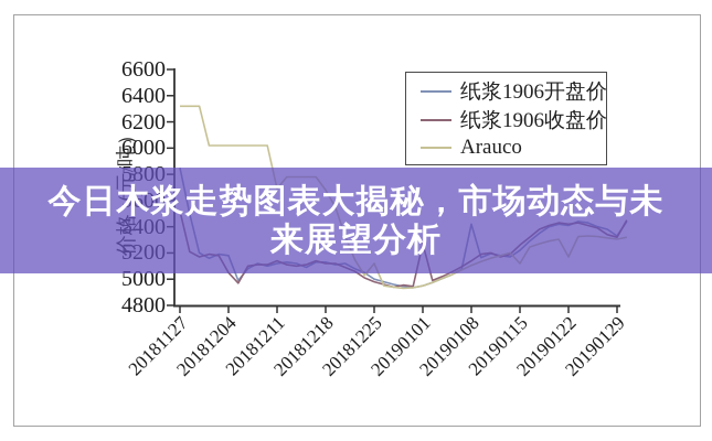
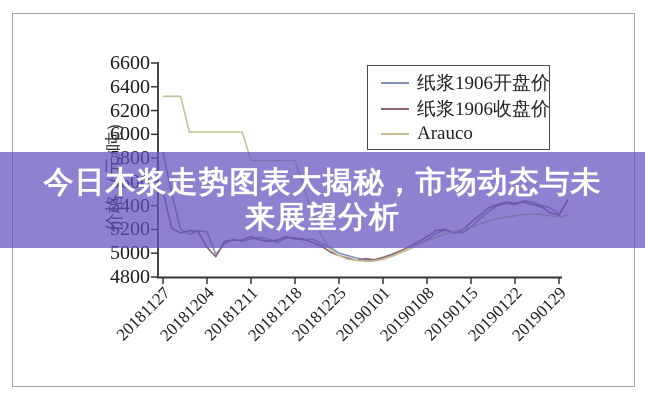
Arauco/20181211: 5690 -> 5780
Arauco/20181218: 5680 -> 5780
Arauco/20181225: 5120 -> 4980
纸浆1906收盘价/20190101: 5270 -> 4960
纸浆1906开盘价/20190108: 5420 -> 5120
Arauco/20190115: 5120 -> 5220
Arauco/20190122: 5170 -> 5320
